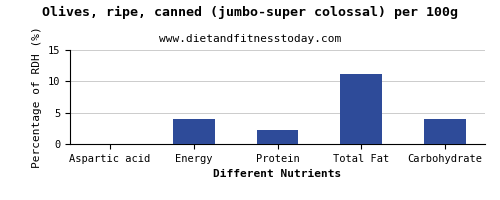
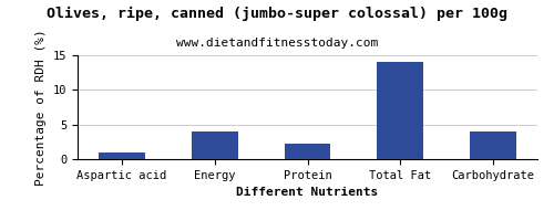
Aspartic acid: 0.1 -> 1.0
Total Fat: 11.2 -> 14.0
